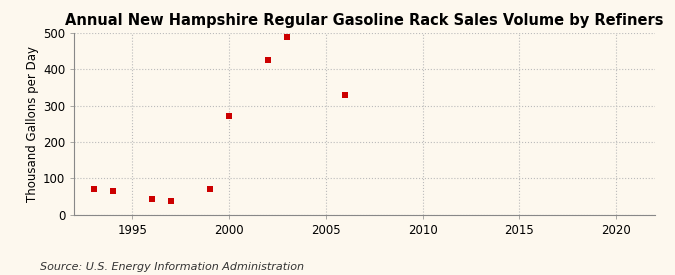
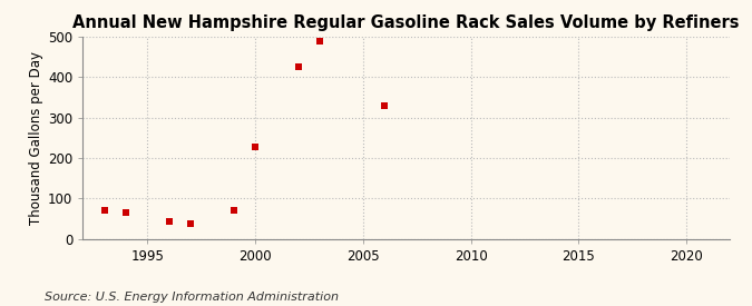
2000: 270 -> 228
